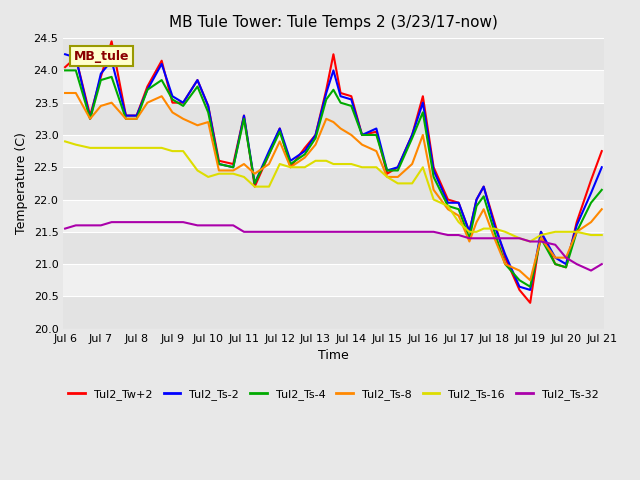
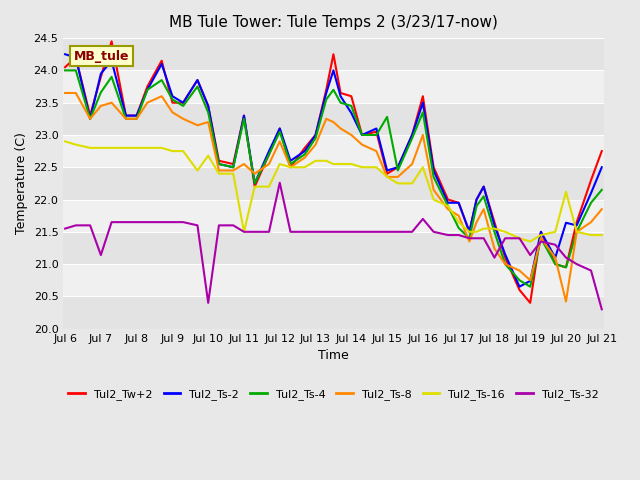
Tul2_Ts-4/Jul 7: 23.85 -> 23.66
Tul2_Ts-32/Jul 7: 21.60 -> 21.14
Tul2_Ts-16/Jul 10: 22.35 -> 22.68
Tul2_Ts-32/Jul 10: 21.60 -> 20.40
Tul2_Ts-16/Jul 11: 22.35 -> 21.50
Tul2_Ts-32/Jul 12: 21.50 -> 22.26
Tul2_Ts-2/Jul 14: 23.55 -> 23.34
Tul2_Ts-4/Jul 15: 22.45 -> 23.28
Tul2_Ts-32/Jul 16: 21.50 -> 21.70
Tul2_Ts-4/Jul 17: 21.85 -> 21.56
Tul2_Ts-8/Jul 18: 21.40 -> 21.24
Tul2_Ts-32/Jul 18: 21.40 -> 21.10
Tul2_Ts-2/Jul 19: 20.60 -> 20.74
Tul2_Ts-32/Jul 19: 21.35 -> 21.14
Tul2_Ts-2/Jul 20: 21.00 -> 21.64
Tul2_Ts-8/Jul 20: 21.10 -> 20.42
Tul2_Ts-16/Jul 20: 21.50 -> 22.12
Tul2_Ts-32/Jul 21: 21.00 -> 20.30
